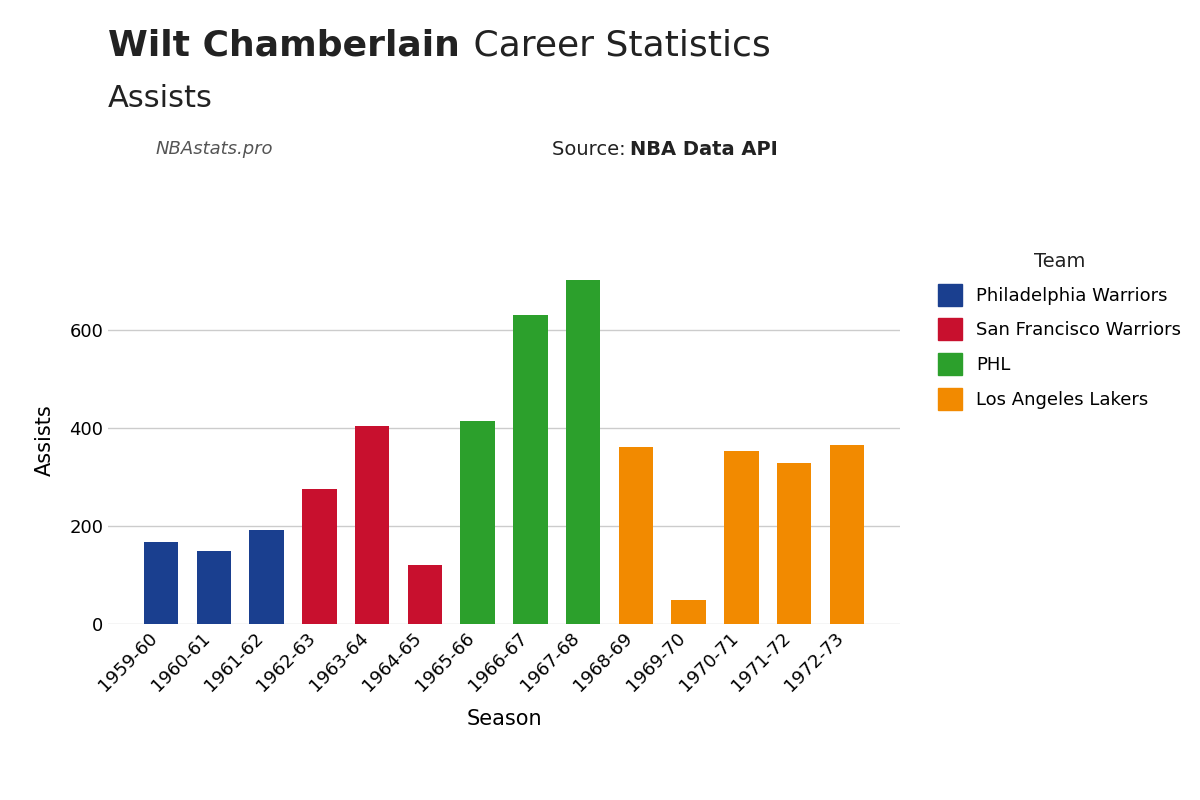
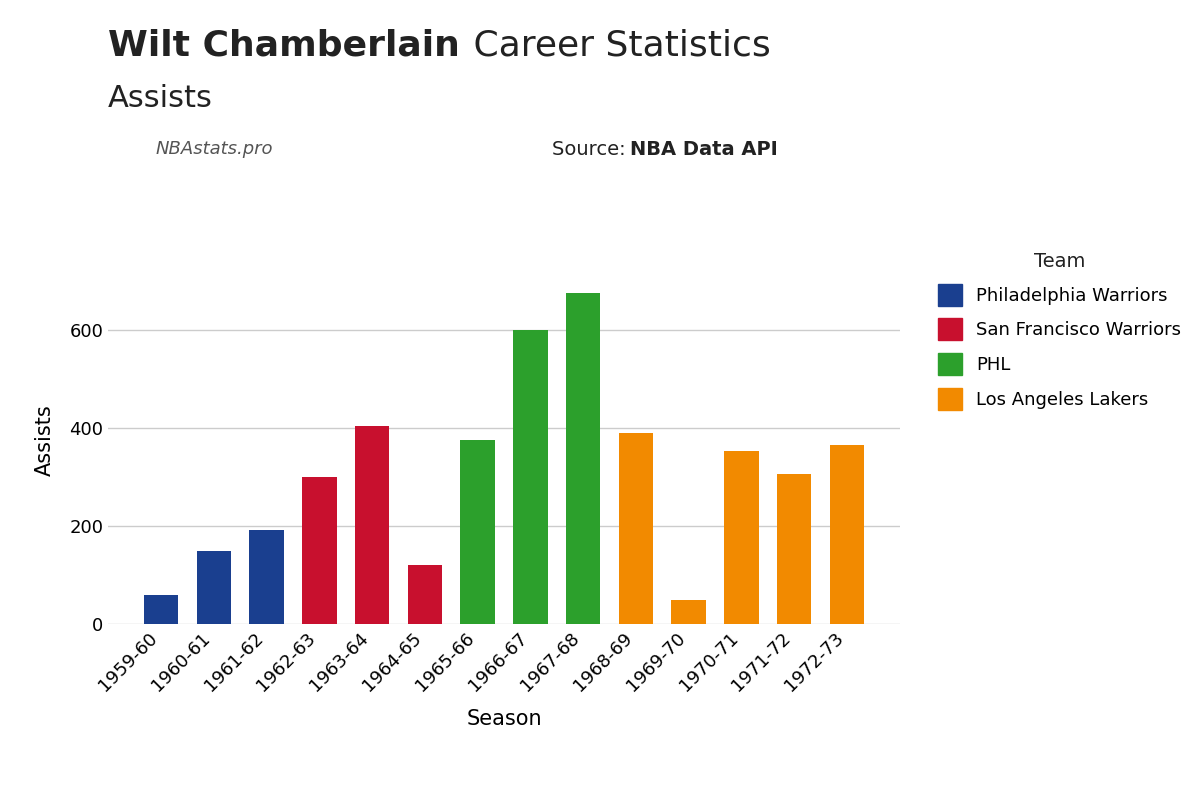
1959-60: 168 -> 60
1962-63: 275 -> 300
1965-66: 414 -> 375
1966-67: 630 -> 600
1967-68: 702 -> 675
1968-69: 360 -> 390
1971-72: 329 -> 305
